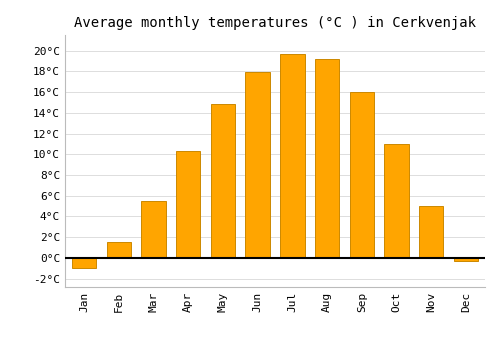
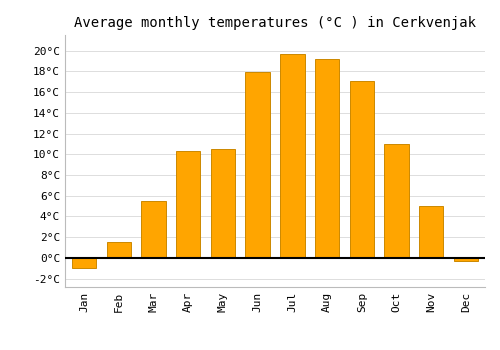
May: 14.8°C -> 10.5°C
Sep: 16.0°C -> 17.1°C
